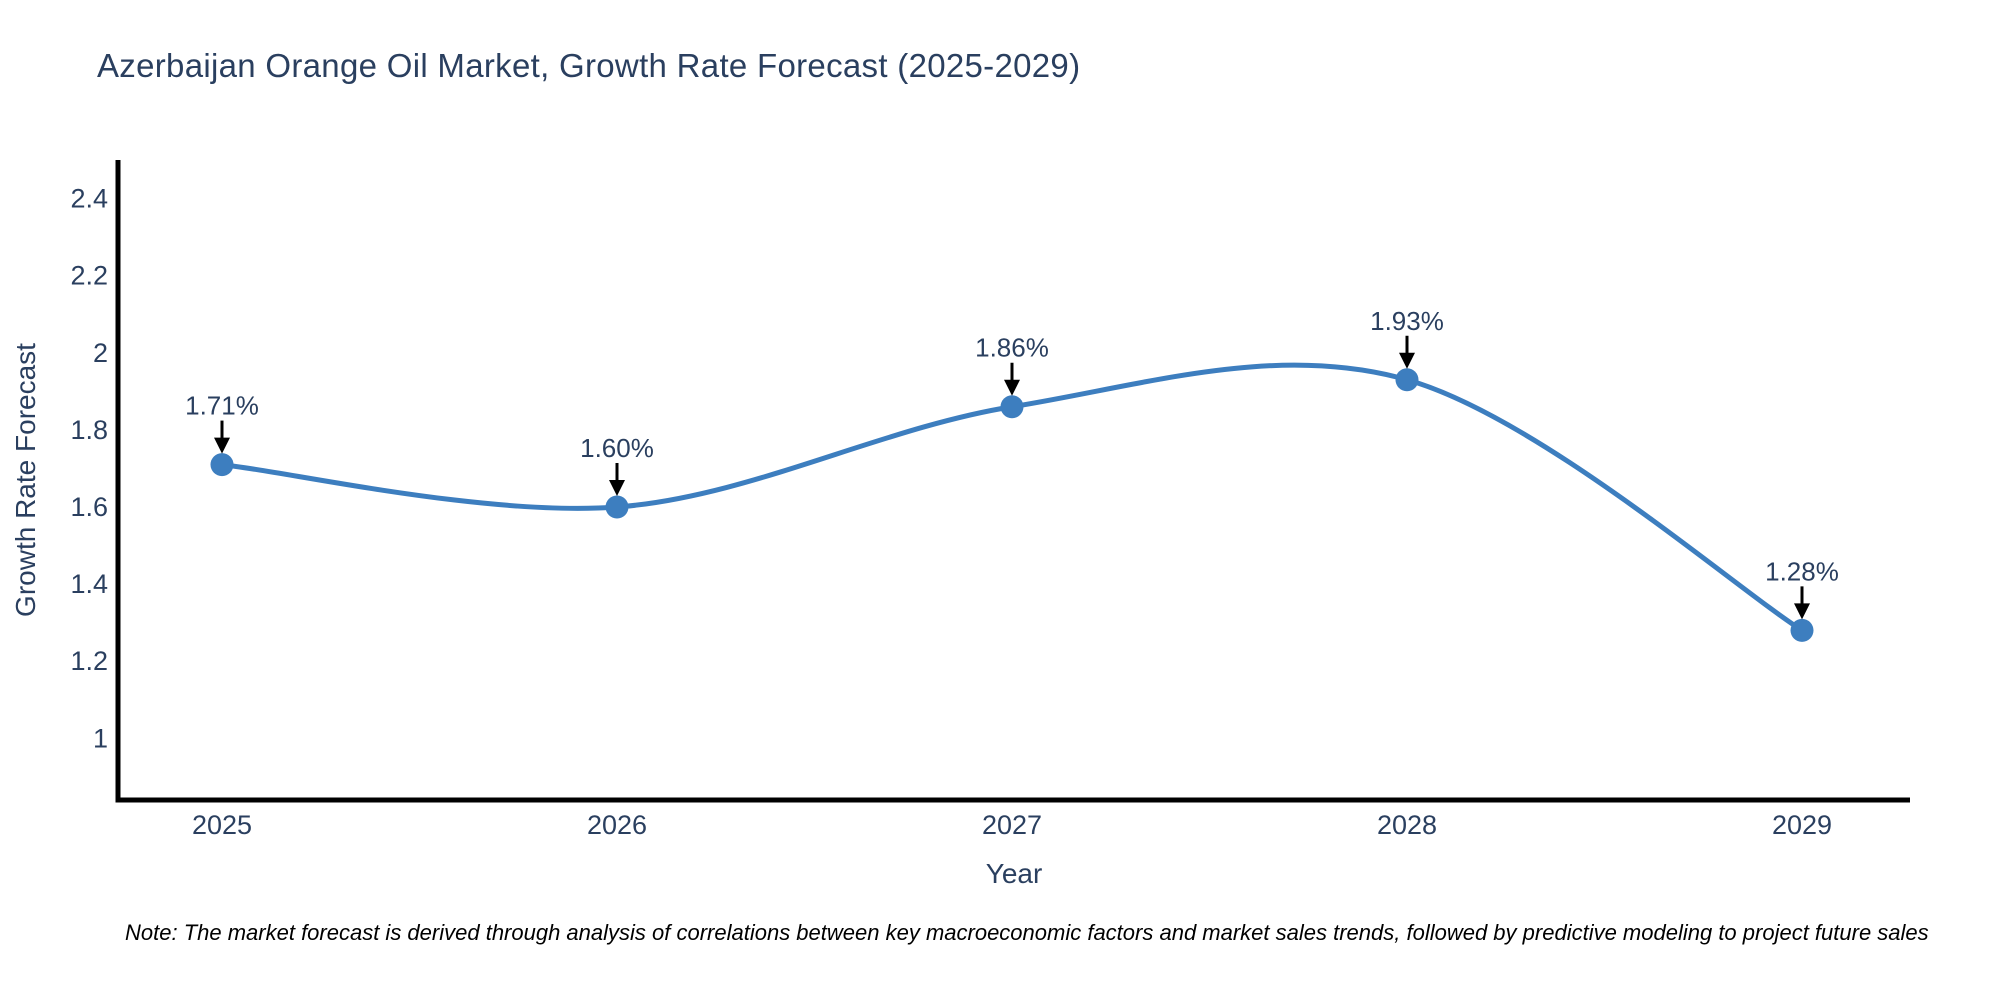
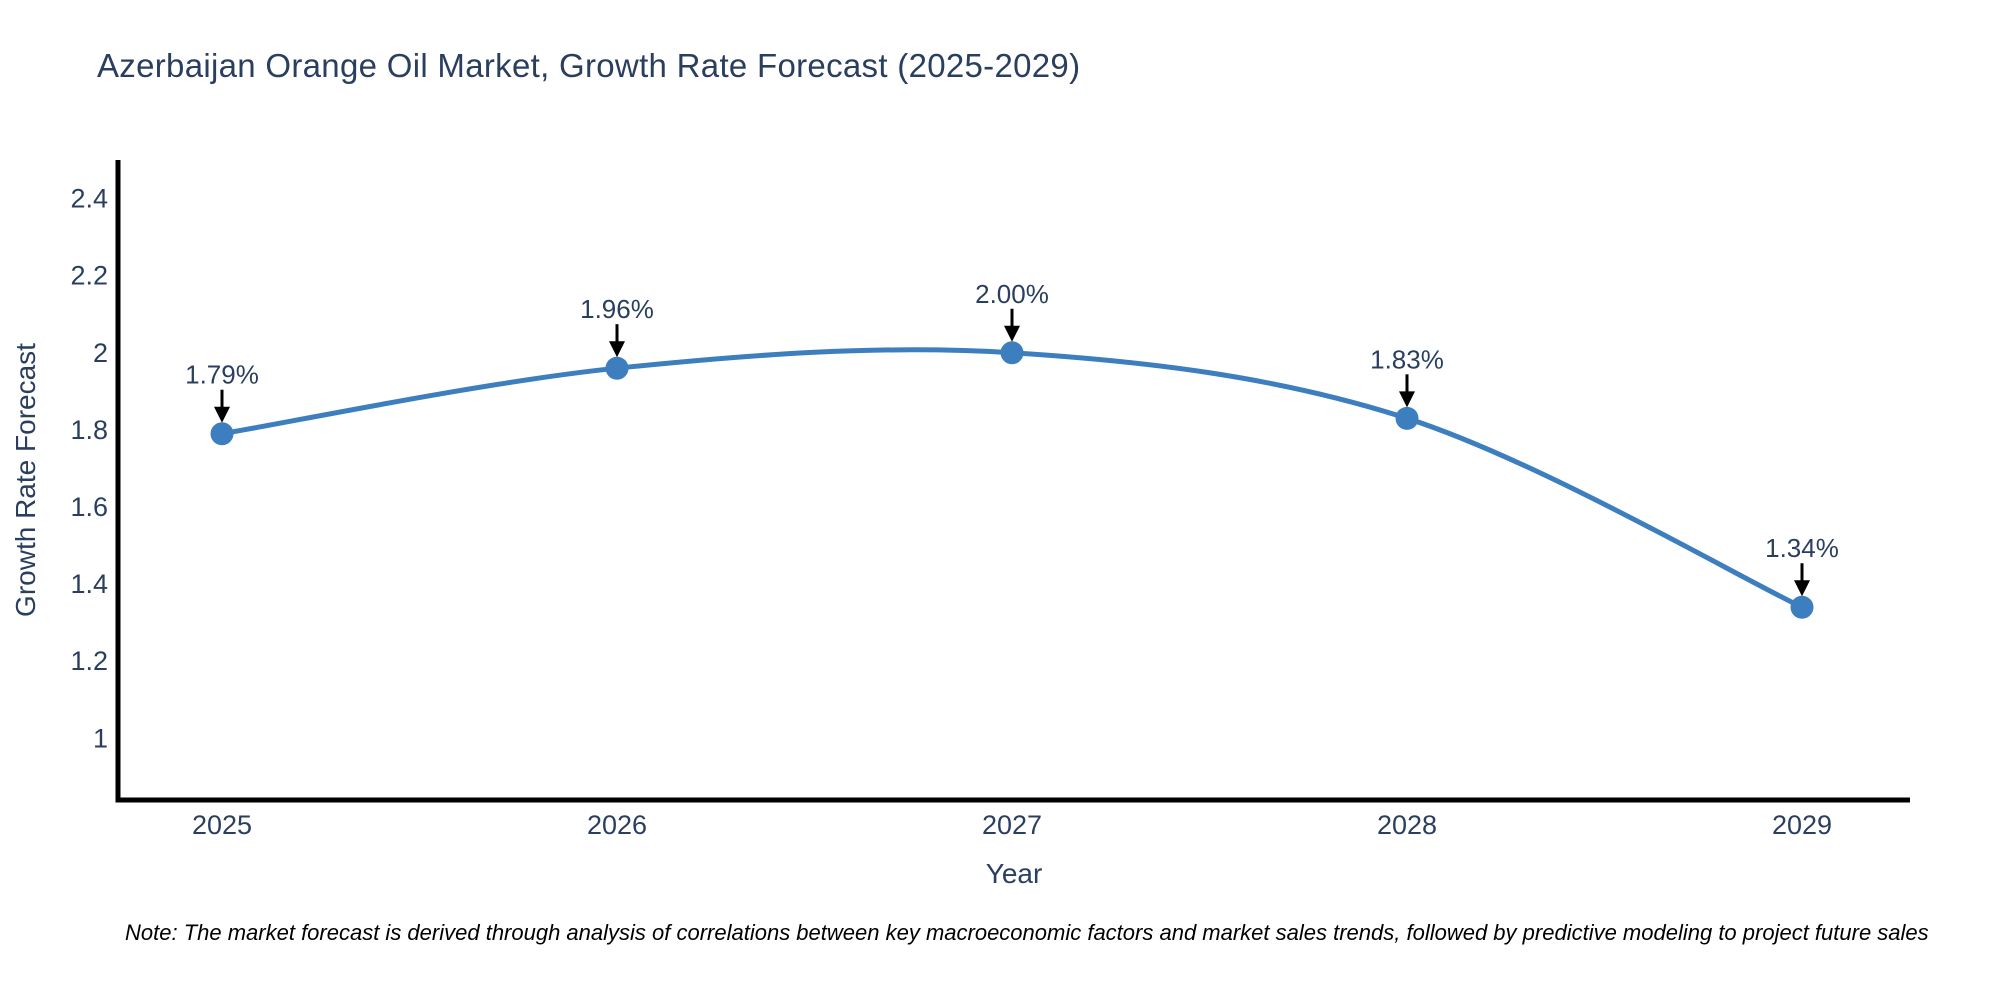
2025: 1.71% -> 1.79%
2026: 1.60% -> 1.96%
2027: 1.86% -> 2.00%
2028: 1.93% -> 1.83%
2029: 1.28% -> 1.34%
